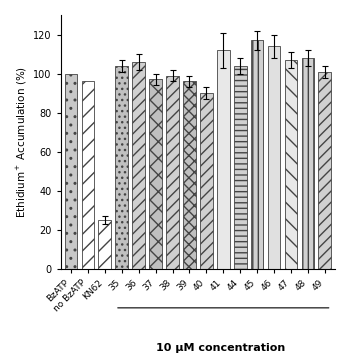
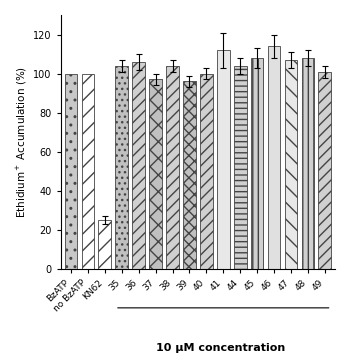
no BzATP: 96 -> 100
38: 99 -> 104
40: 90 -> 100
45: 117 -> 108
